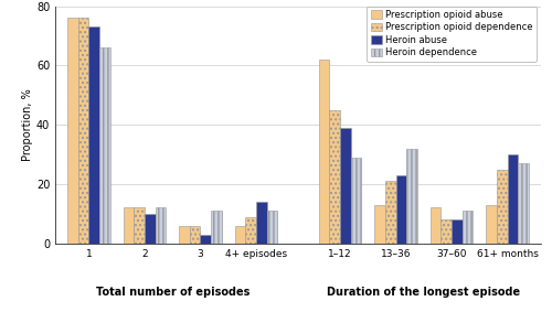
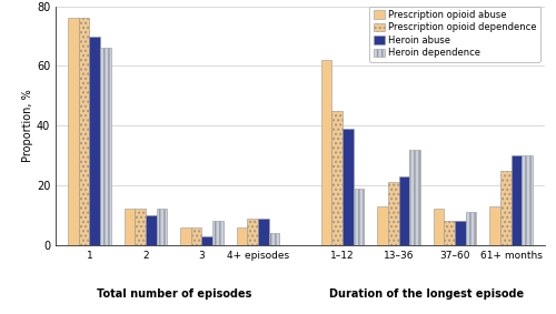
Heroin abuse/1: 73 -> 70
Heroin dependence/3: 11 -> 8
Heroin abuse/4+ episodes: 14 -> 9
Heroin dependence/4+ episodes: 11 -> 4
Heroin dependence/1–12: 29 -> 19
Heroin dependence/61+ months: 27 -> 30
